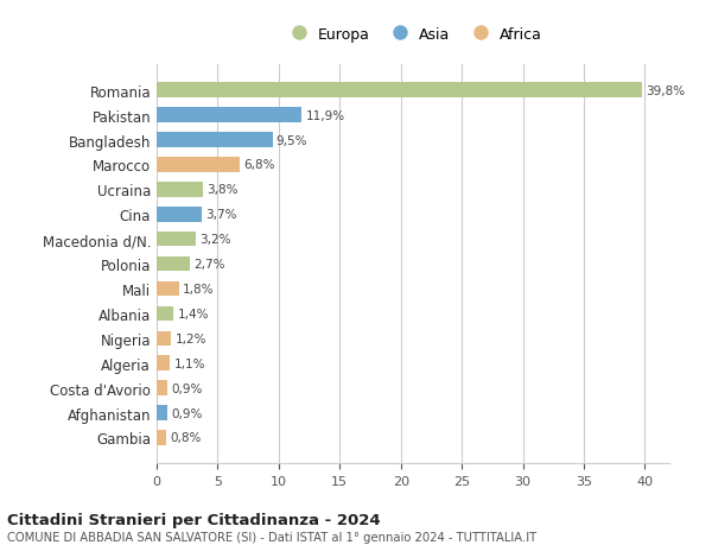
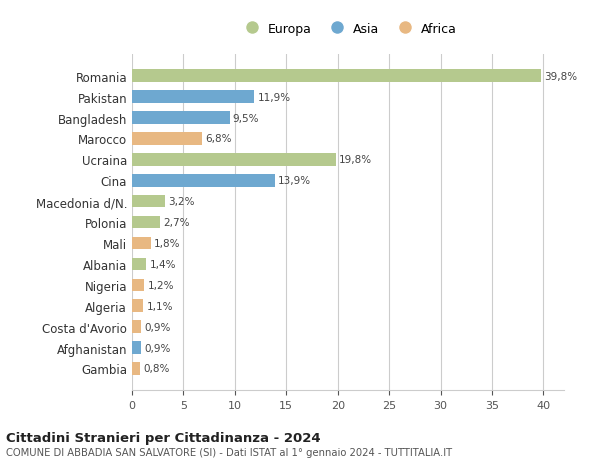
Ucraina: 3,8% -> 19,8%
Cina: 3,7% -> 13,9%
